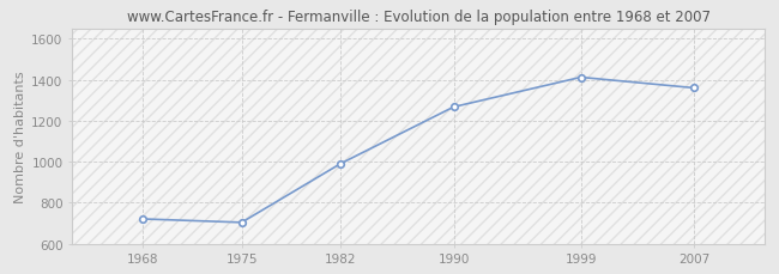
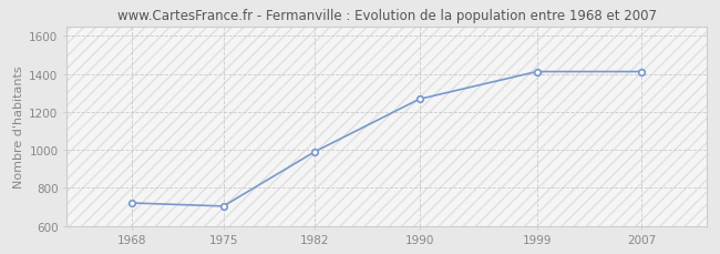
2007: 1360 -> 1410
